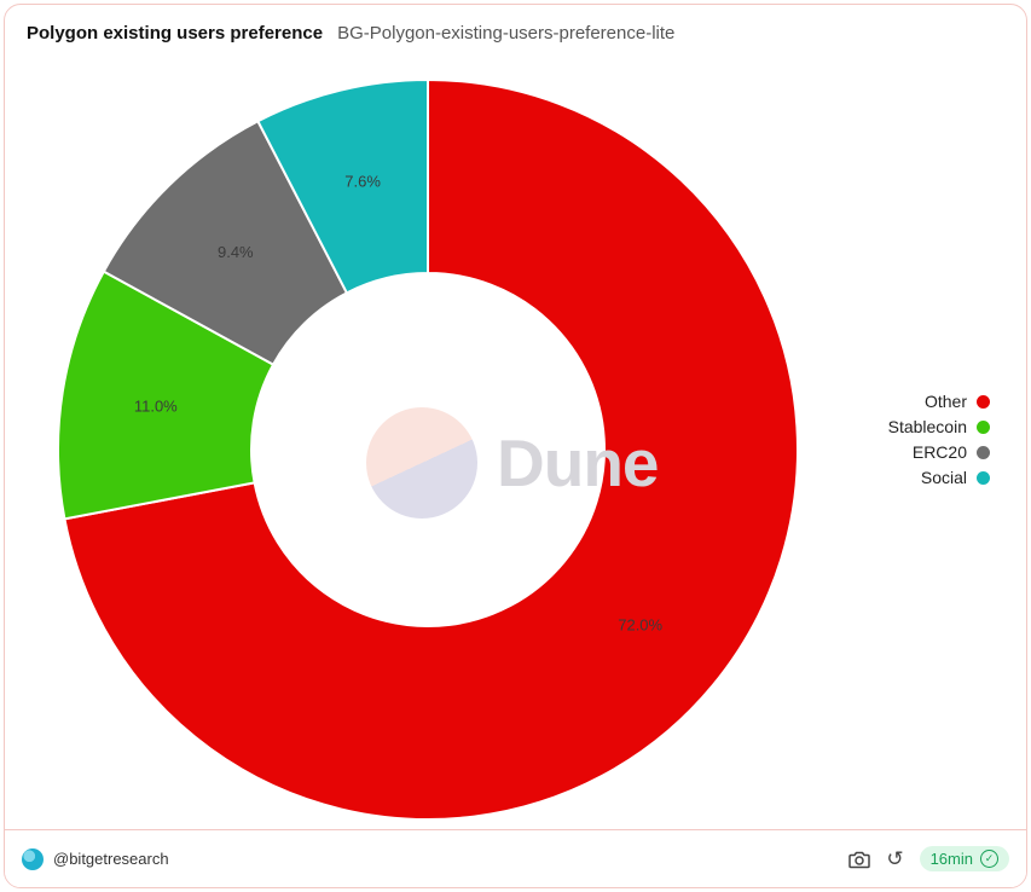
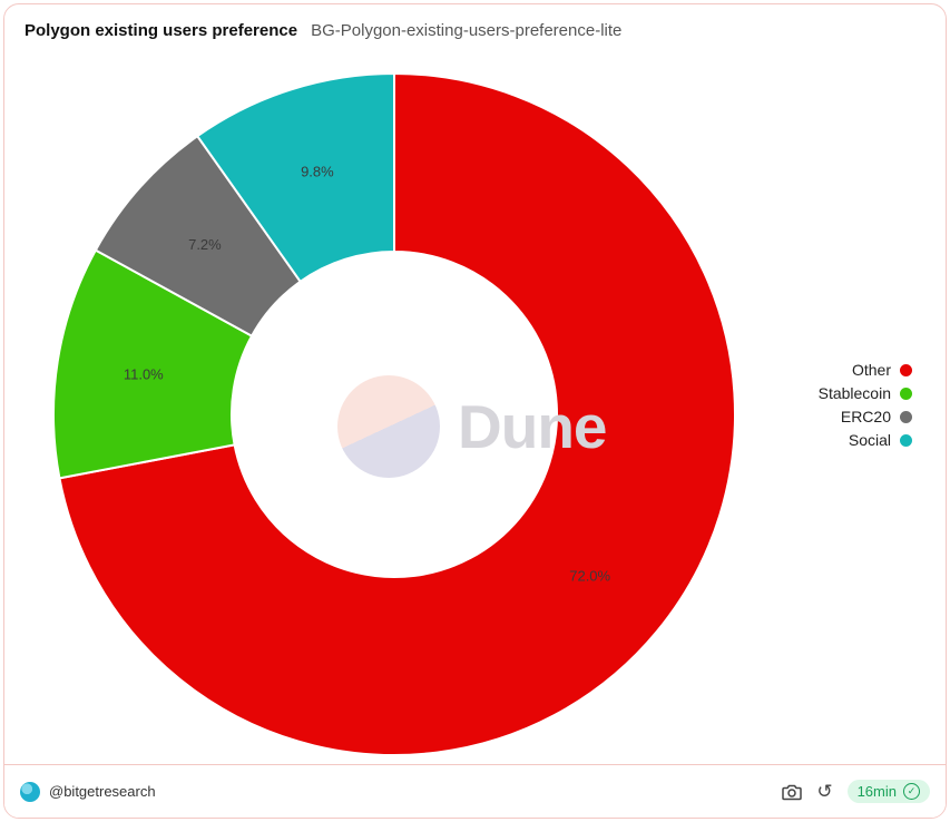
ERC20: 9.4% -> 7.2%
Social: 7.6% -> 9.8%
